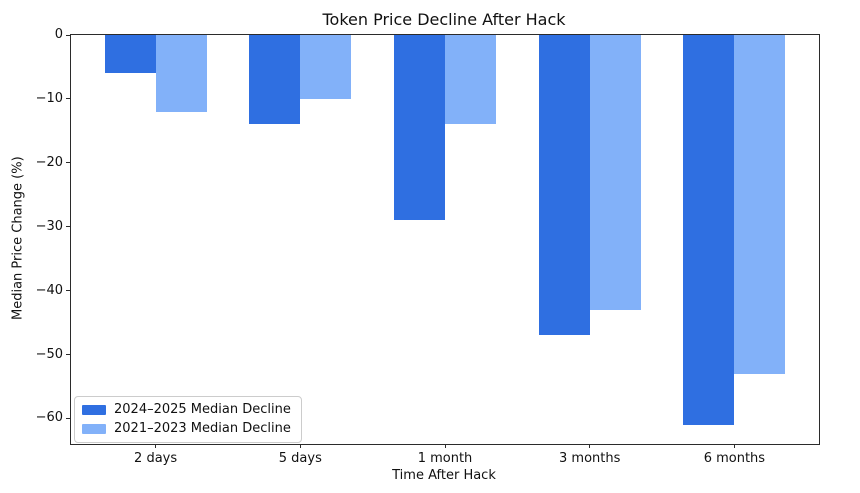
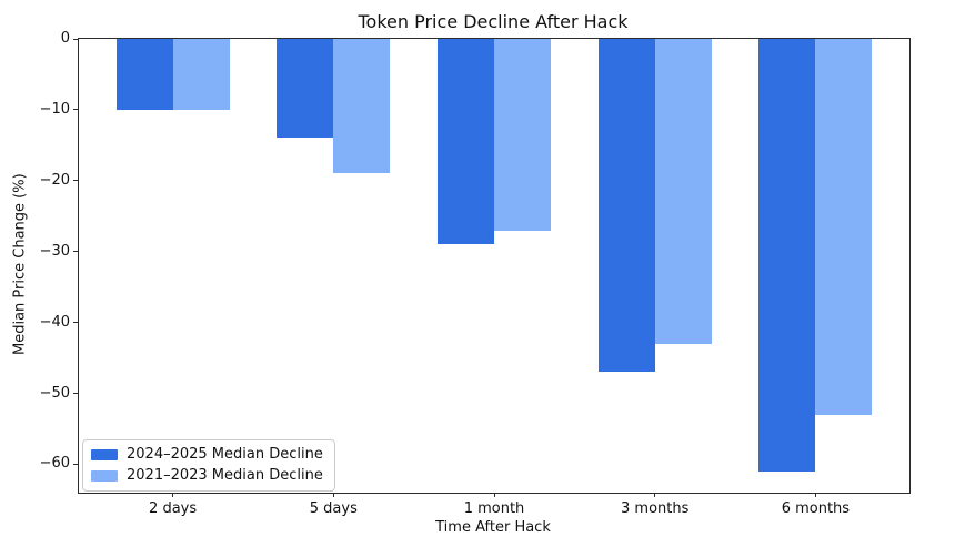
2024–2025 Median Decline/2 days: -6 -> -10
2021–2023 Median Decline/2 days: -12 -> -10
2021–2023 Median Decline/5 days: -10 -> -19
2021–2023 Median Decline/1 month: -14 -> -27
